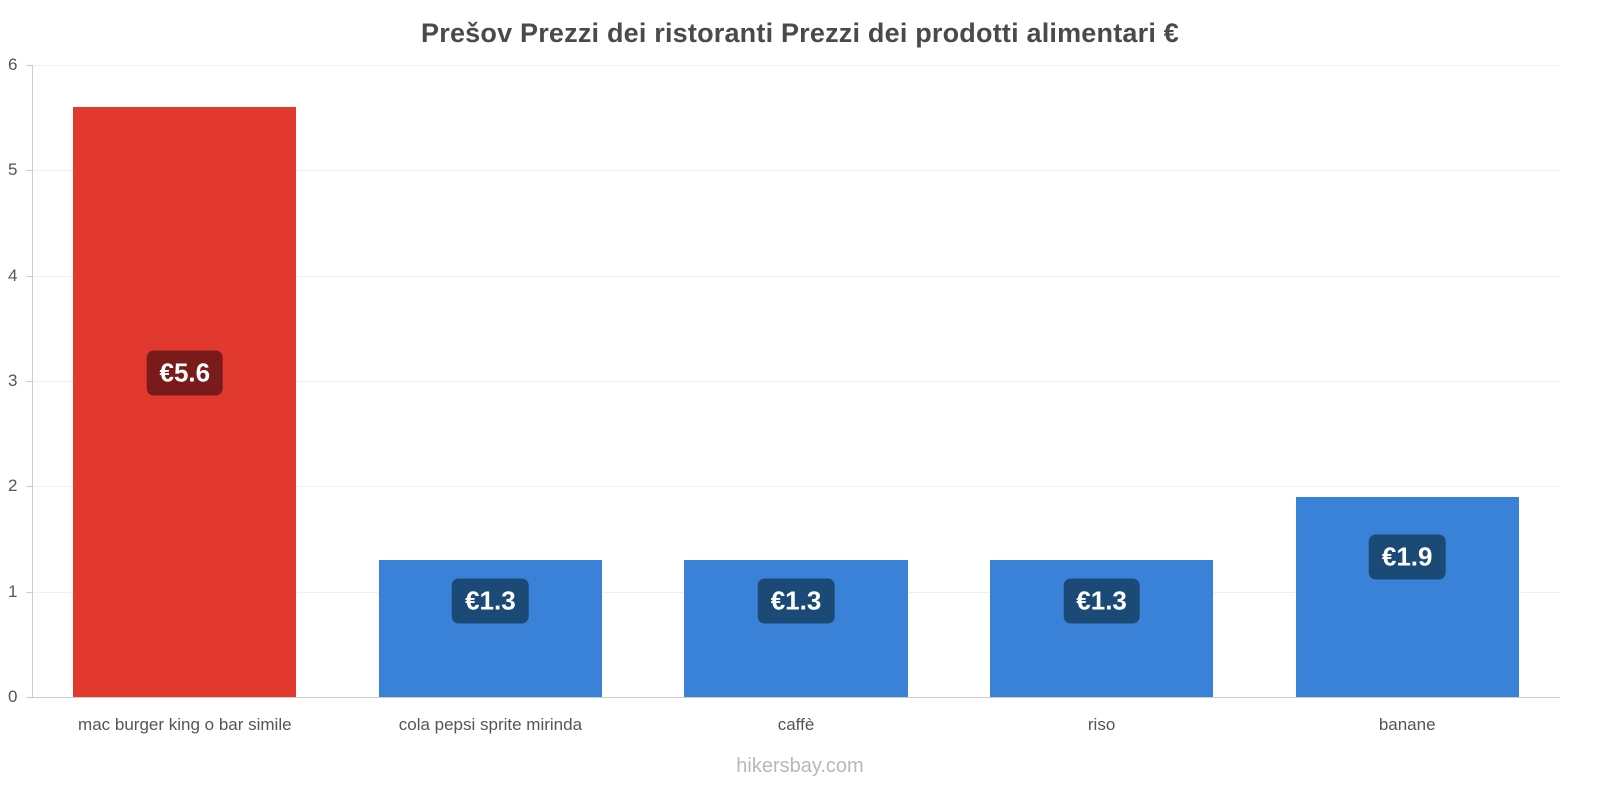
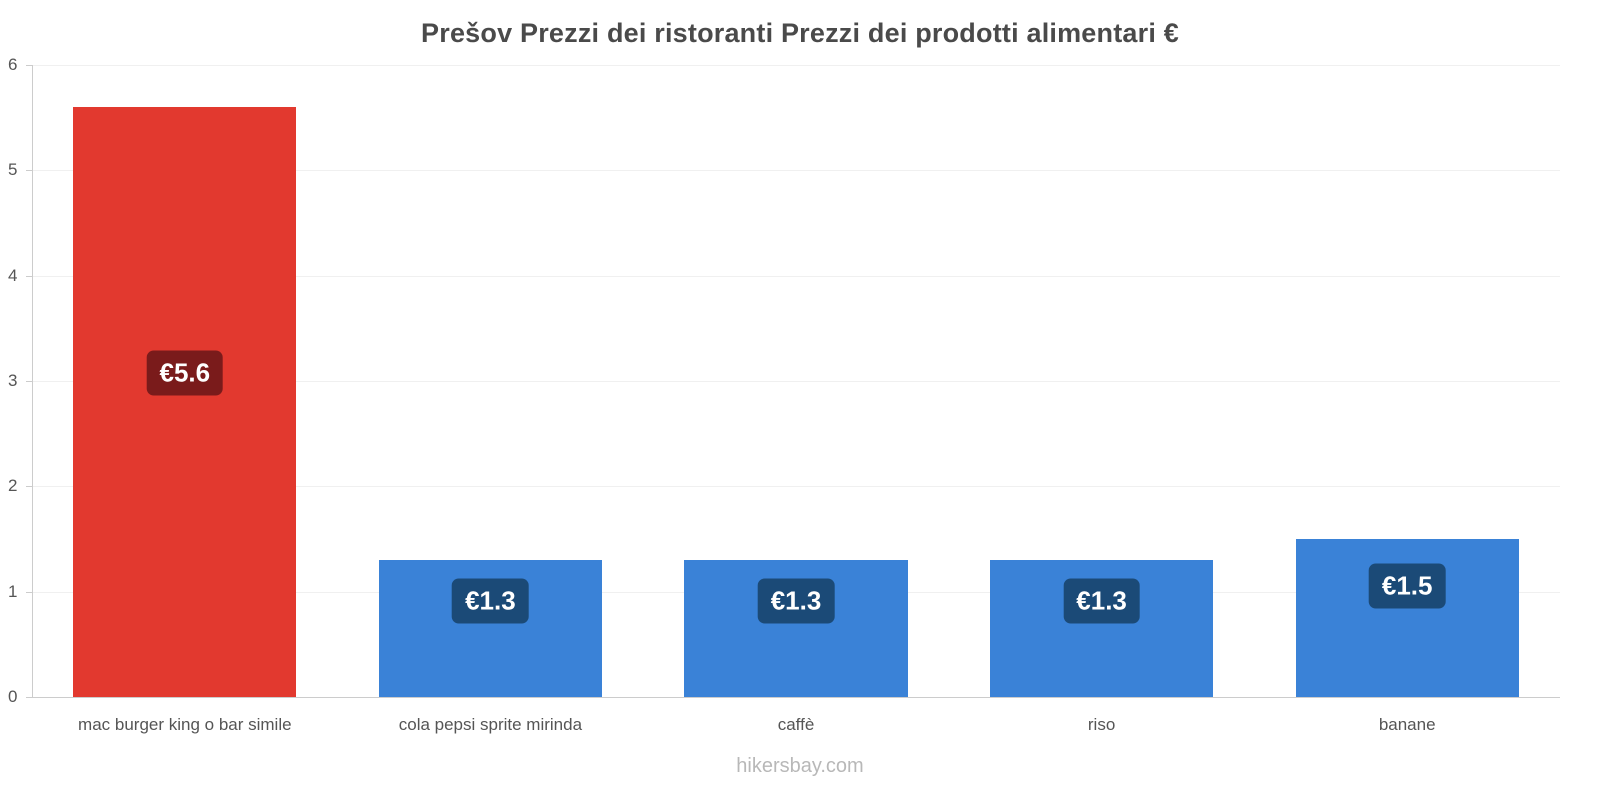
banane: €1.9 -> €1.5
